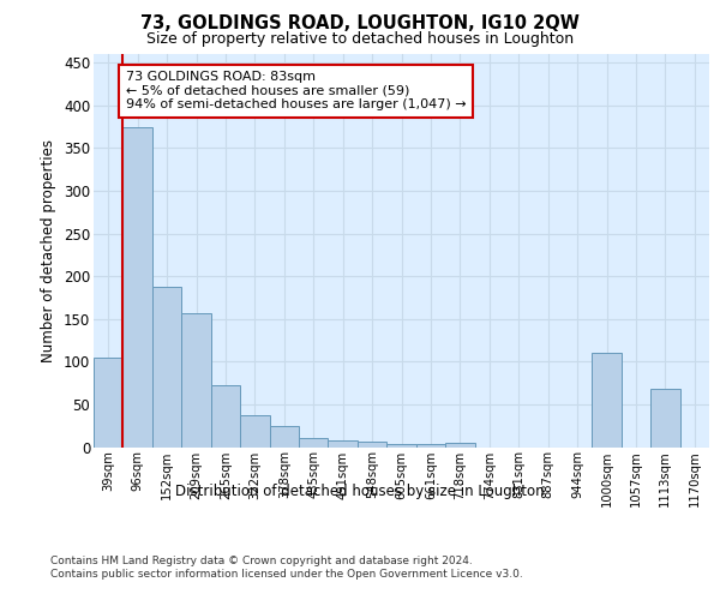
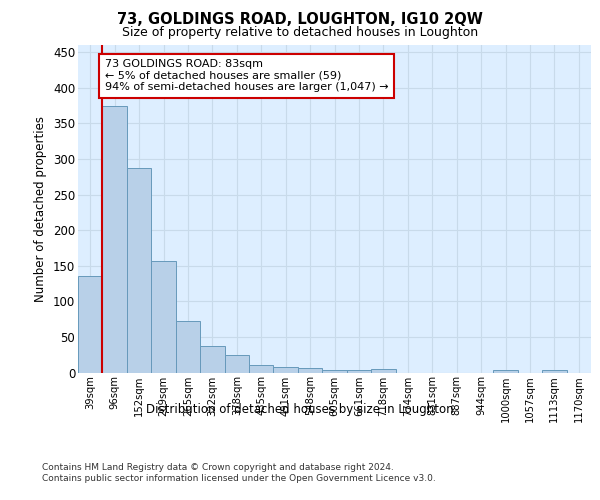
39sqm: 104 -> 135
152sqm: 188 -> 287
1000sqm: 110 -> 4
1113sqm: 68 -> 4
